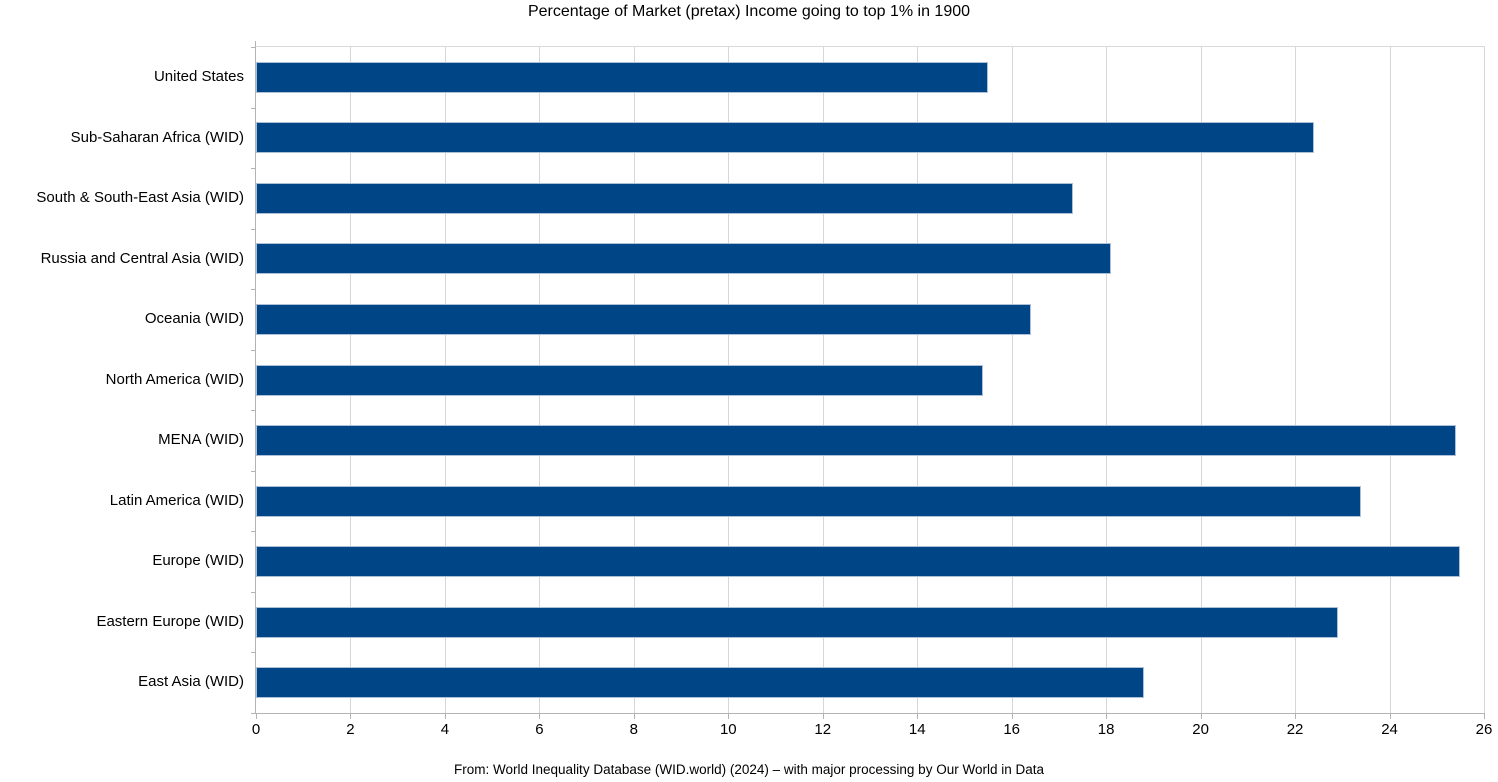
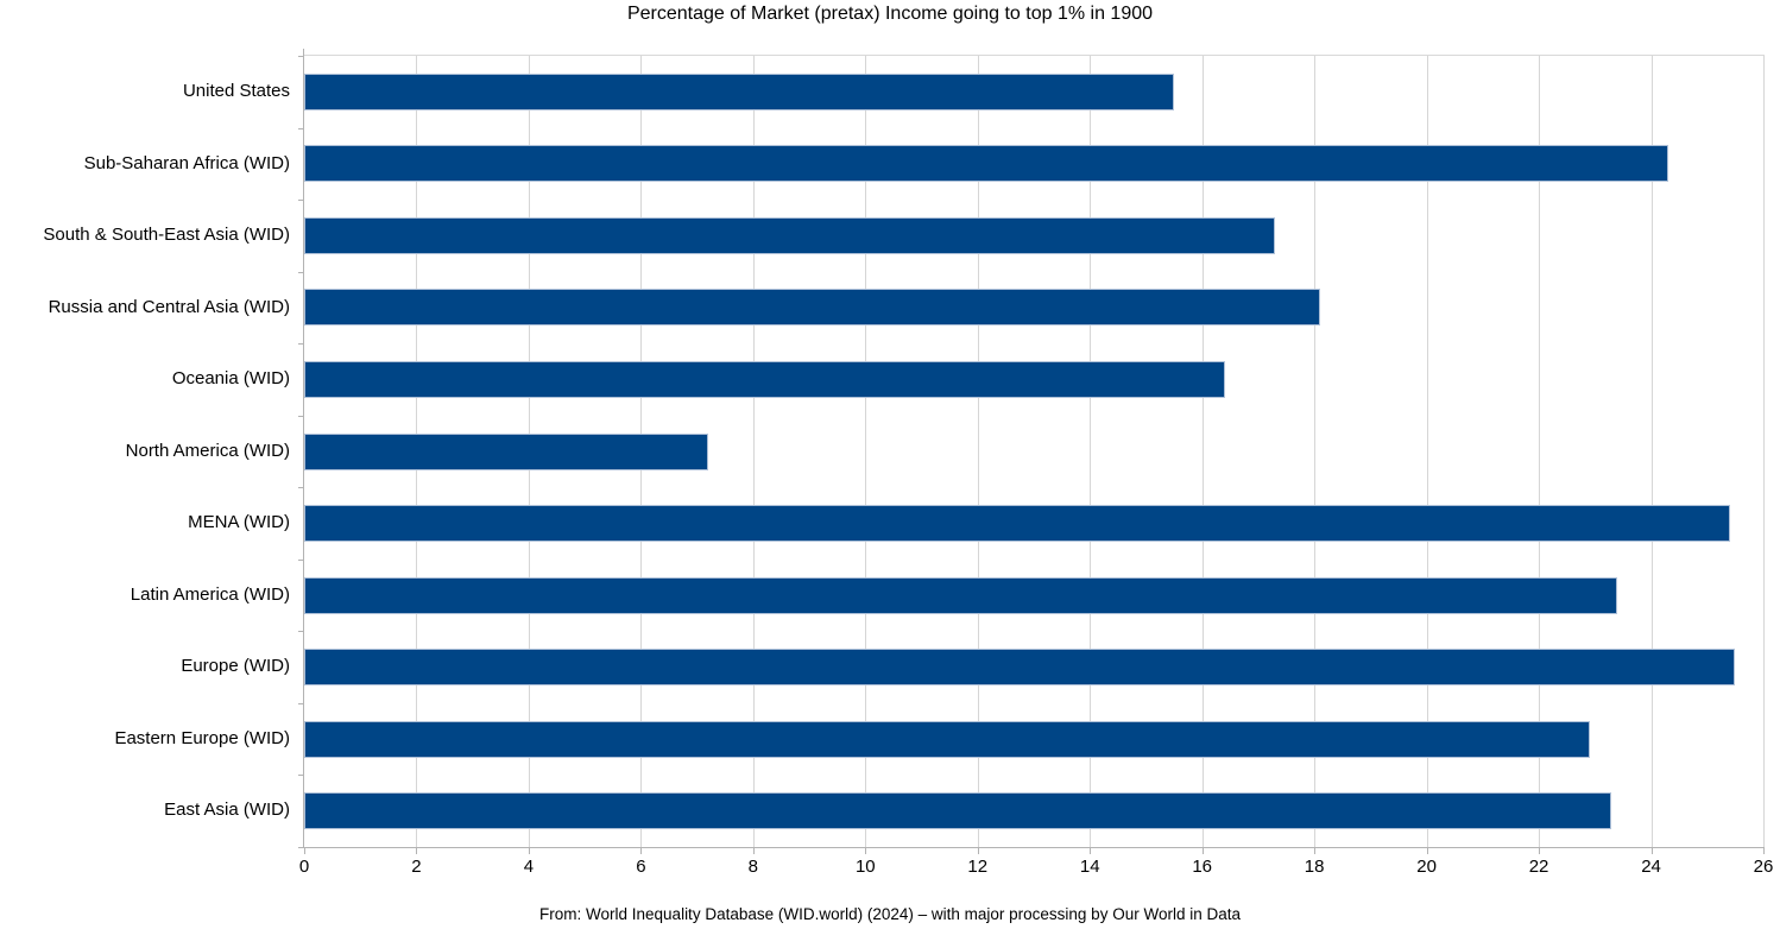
Sub-Saharan Africa (WID): 22.4 -> 24.3
North America (WID): 15.4 -> 7.2
East Asia (WID): 18.8 -> 23.3
